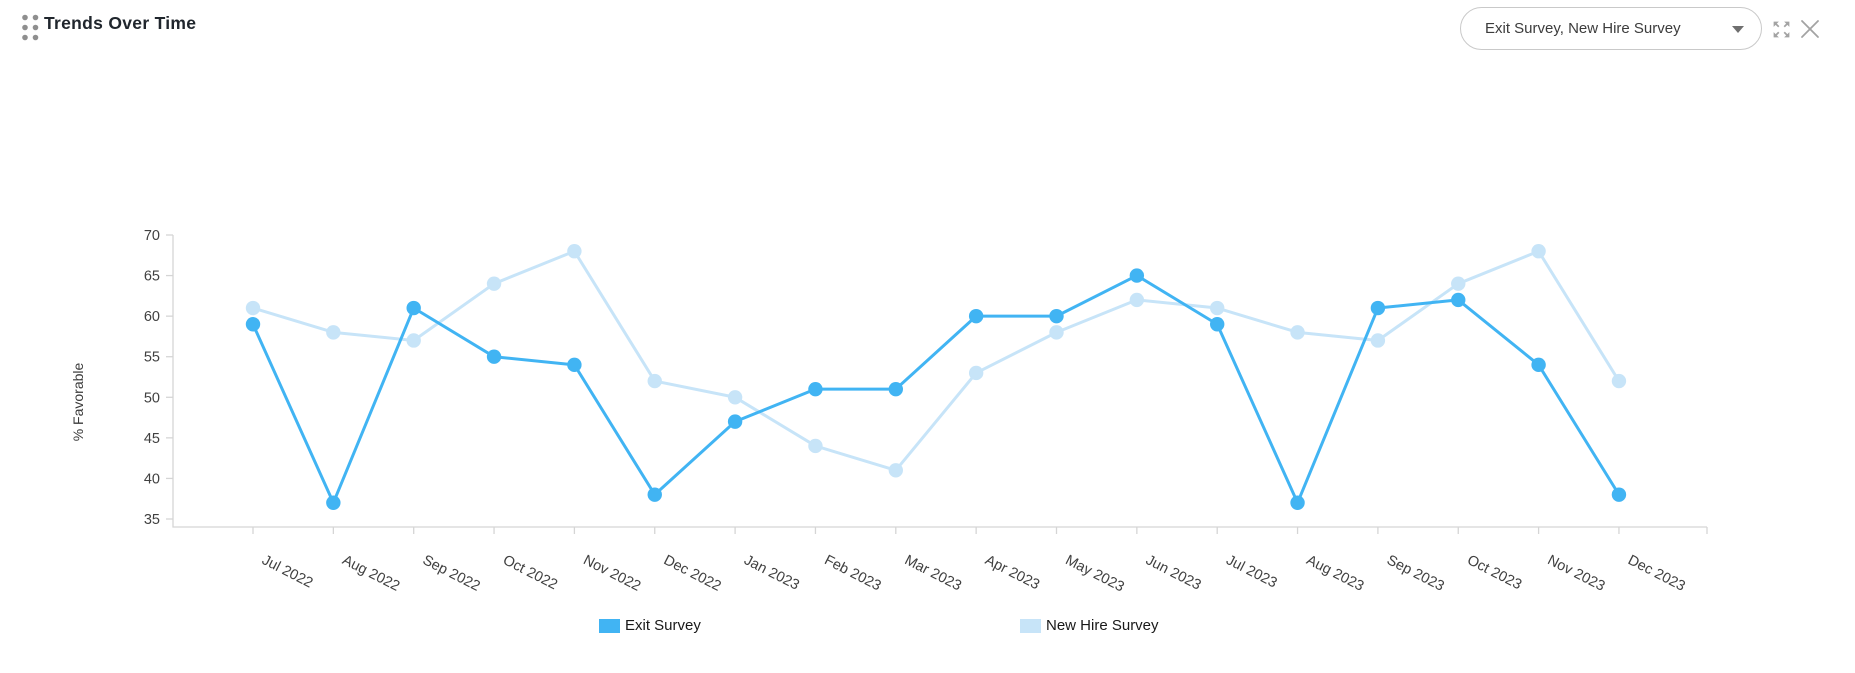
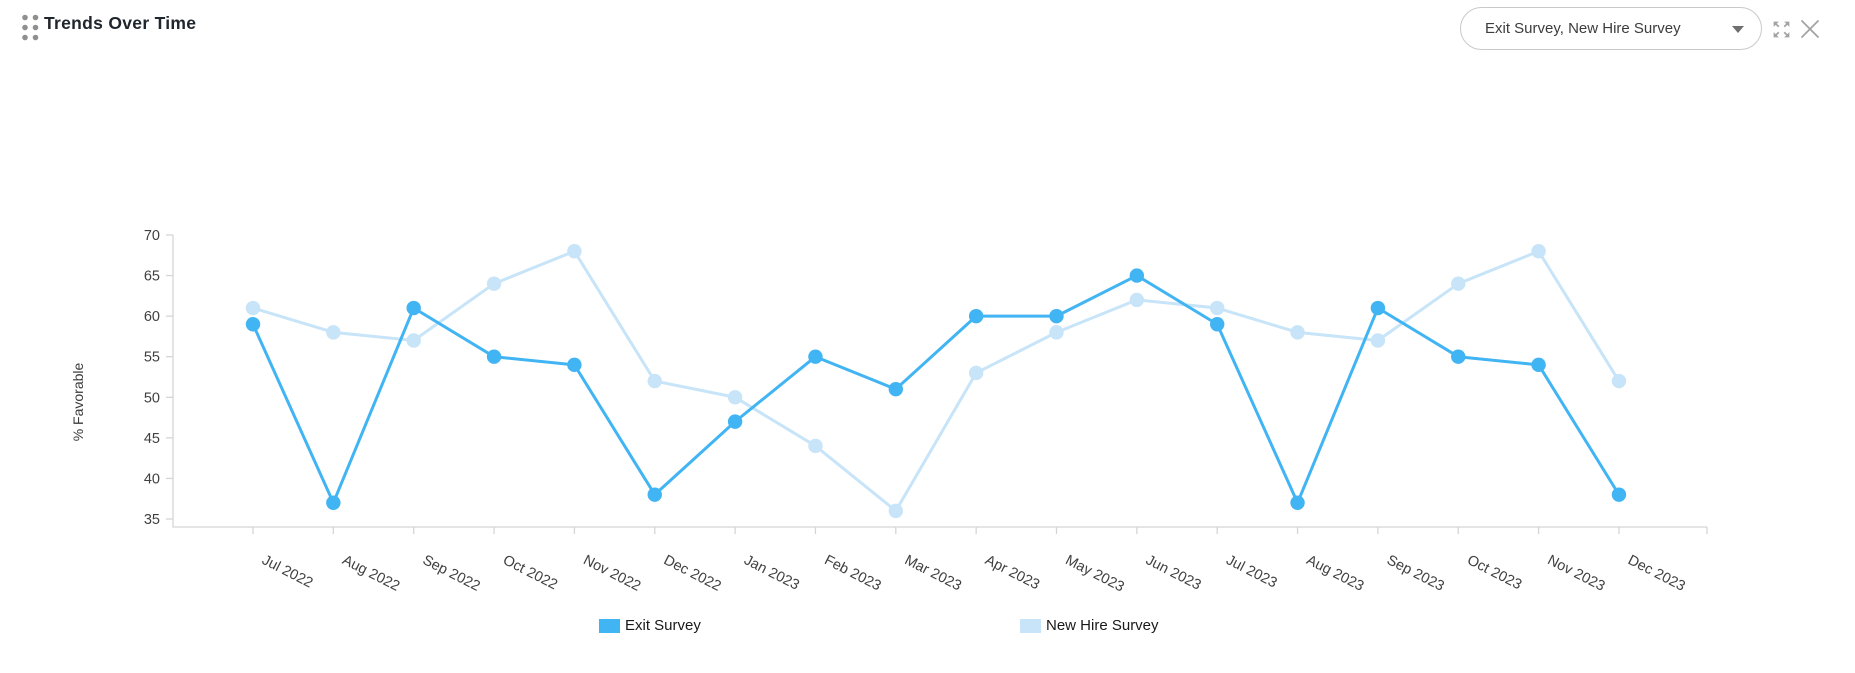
Exit Survey/Feb 2023: 51 -> 55
New Hire Survey/Mar 2023: 41 -> 36
Exit Survey/Oct 2023: 62 -> 55
